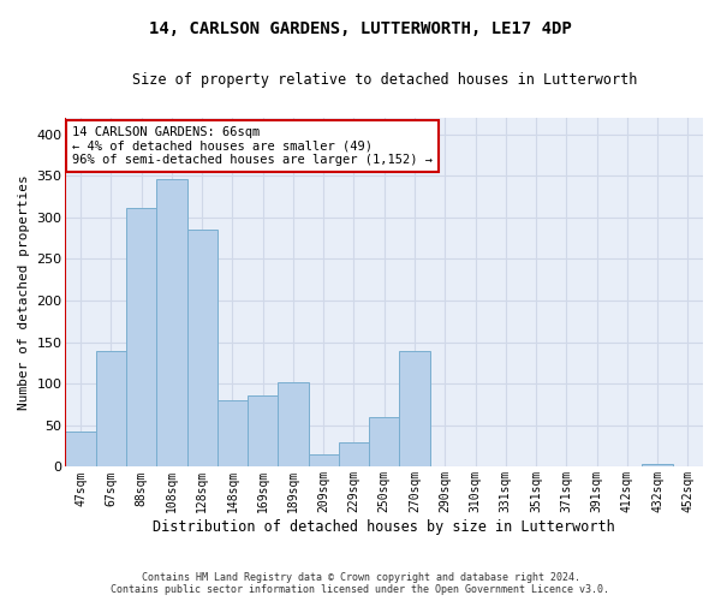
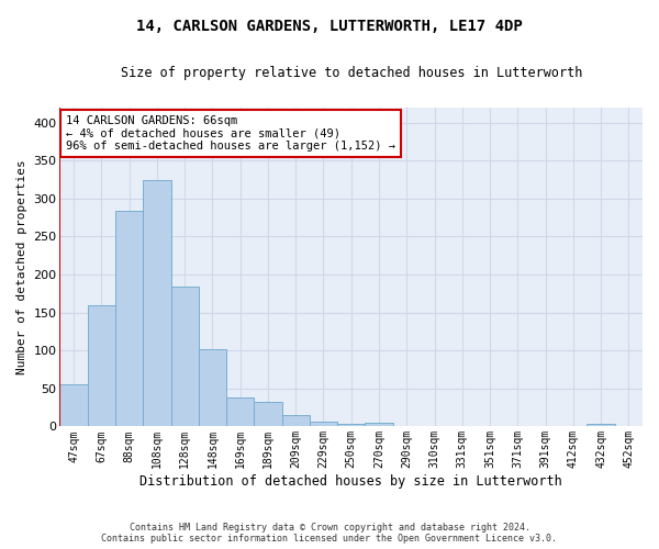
47sqm: 42 -> 55
67sqm: 140 -> 160
88sqm: 312 -> 284
108sqm: 346 -> 325
128sqm: 286 -> 184
148sqm: 80 -> 102
169sqm: 86 -> 38
189sqm: 102 -> 32
229sqm: 30 -> 6
250sqm: 60 -> 3
270sqm: 140 -> 5
